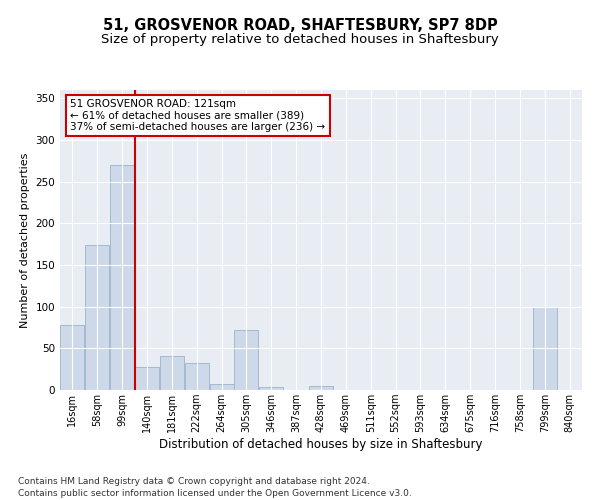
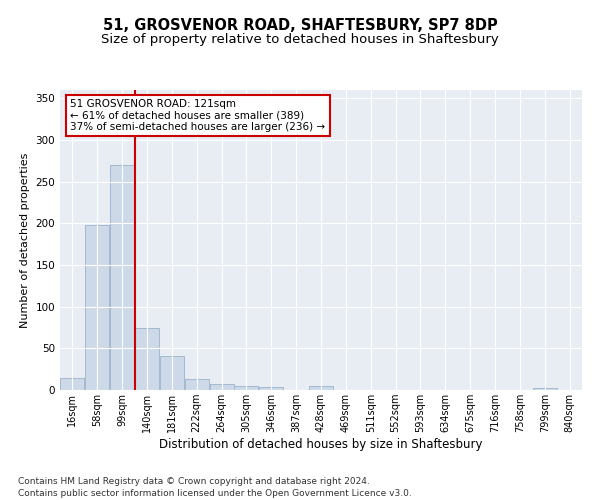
16sqm: 78 -> 14
58sqm: 174 -> 198
140sqm: 28 -> 75
222sqm: 32 -> 13
305sqm: 72 -> 5
799sqm: 100 -> 3
